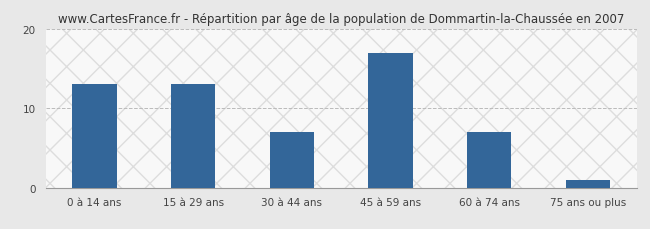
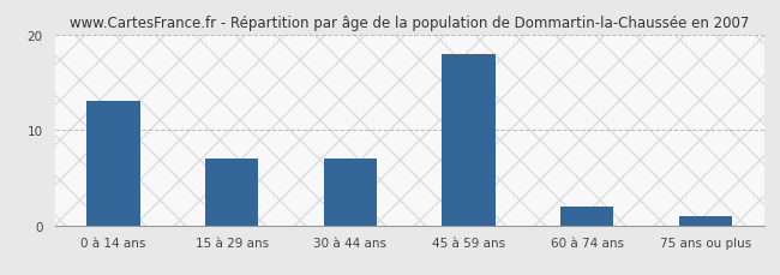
15 à 29 ans: 13 -> 7
45 à 59 ans: 17 -> 18
60 à 74 ans: 7 -> 2
